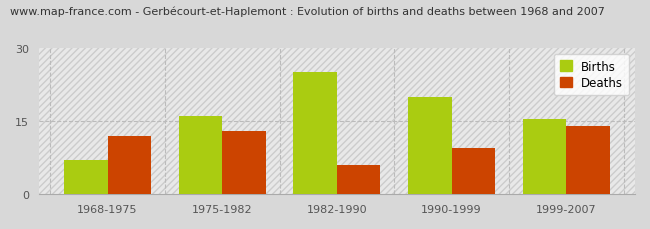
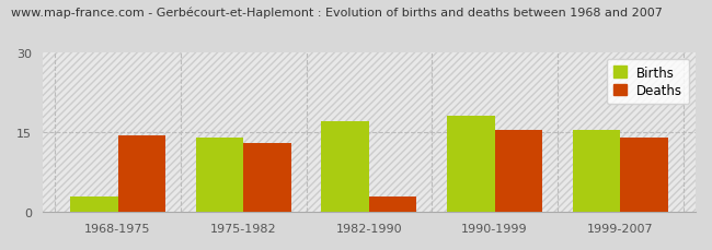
Births/1968-1975: 7.0 -> 3.0
Deaths/1968-1975: 12.0 -> 14.5
Births/1975-1982: 16.0 -> 14.0
Births/1982-1990: 25.0 -> 17.0
Deaths/1982-1990: 6.0 -> 3.0
Births/1990-1999: 20.0 -> 18.0
Deaths/1990-1999: 9.5 -> 15.5
